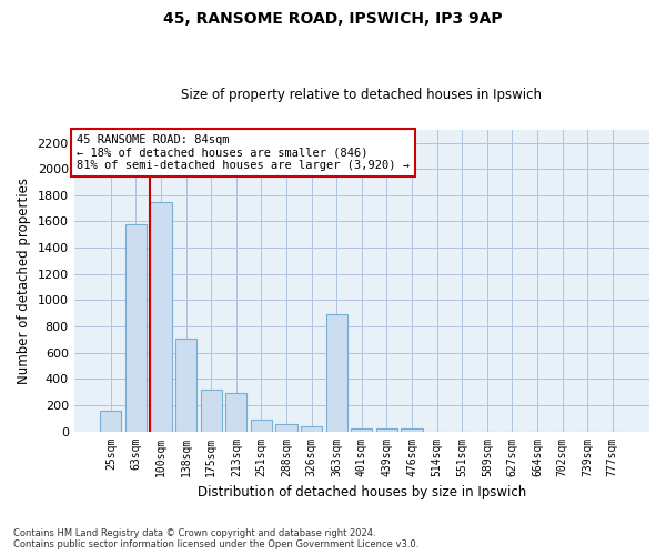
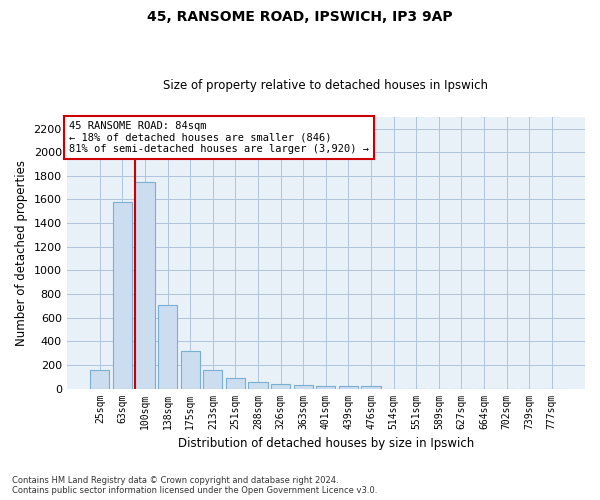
213sqm: 290 -> 160
363sqm: 890 -> 30
